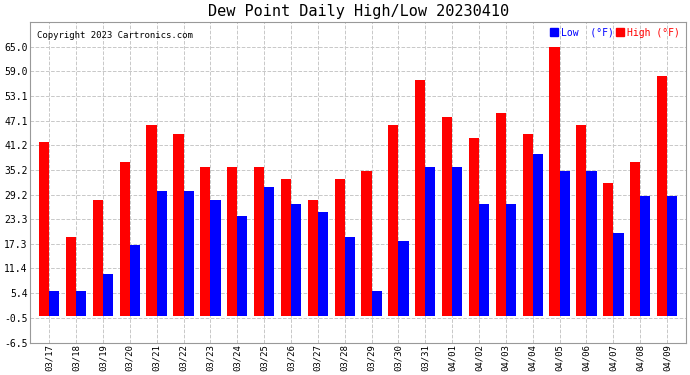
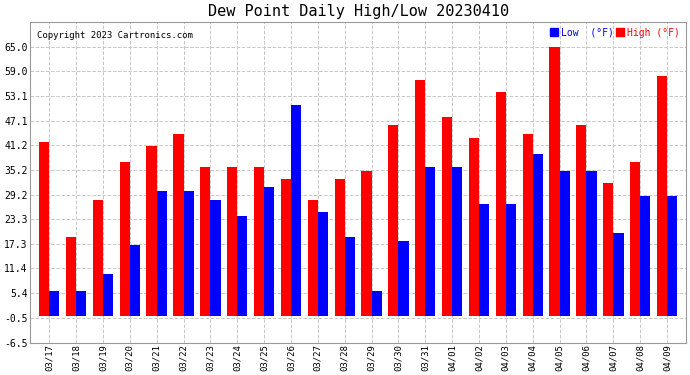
High (°F)/03/21: 46 -> 41
Low (°F)/03/26: 27 -> 51
High (°F)/04/03: 49 -> 54
